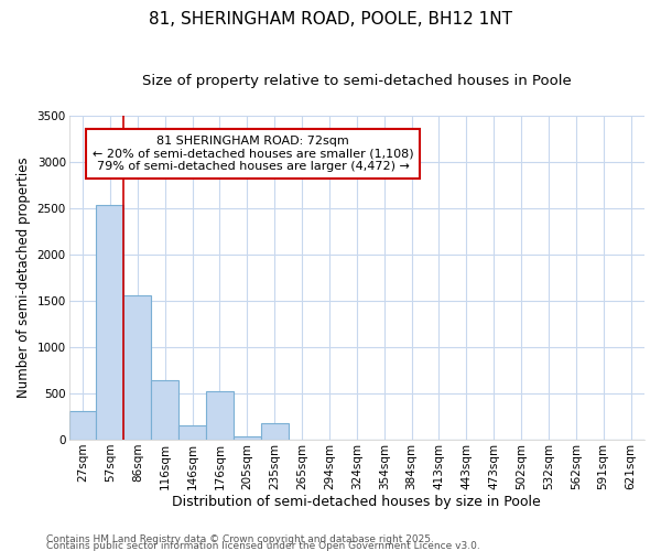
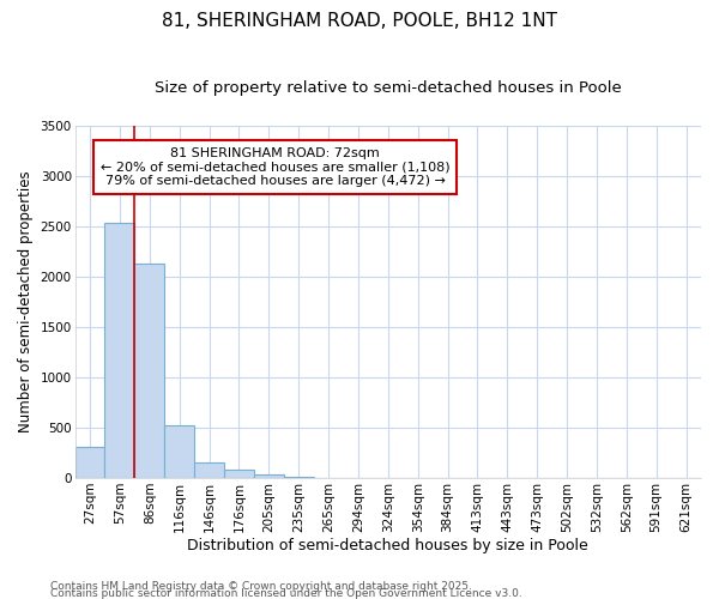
86sqm: 1560 -> 2130
116sqm: 640 -> 520
176sqm: 520 -> 80
235sqm: 180 -> 20
